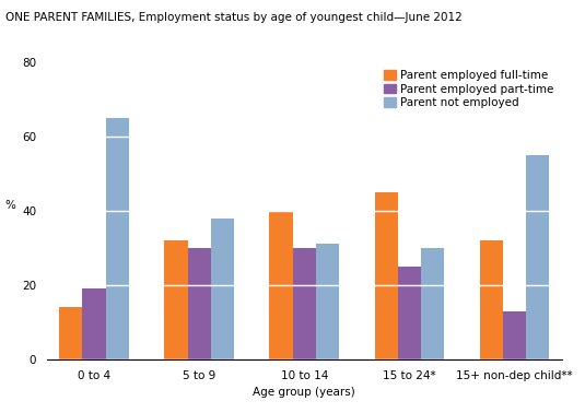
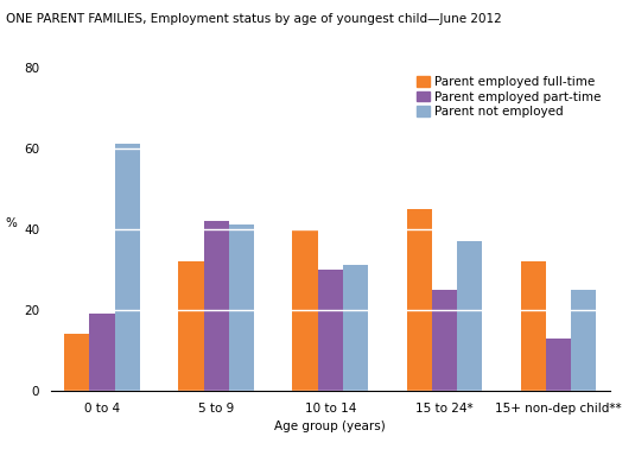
Parent not employed/0 to 4: 65 -> 61
Parent employed part-time/5 to 9: 30 -> 42
Parent not employed/5 to 9: 38 -> 41
Parent not employed/15 to 24*: 30 -> 37
Parent not employed/15+ non-dep child**: 55 -> 25
